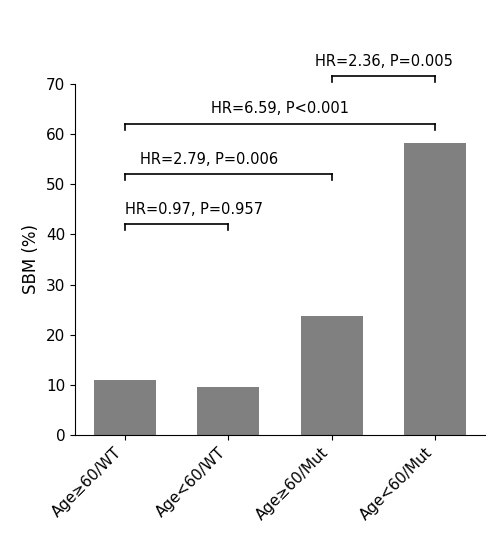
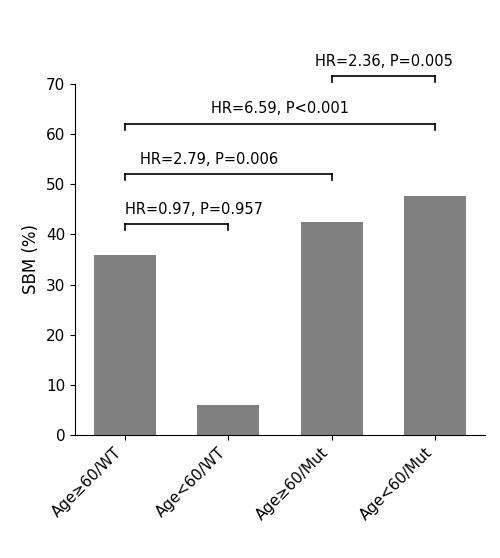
Age≥60/WT: 11.0 -> 35.8
Age<60/WT: 9.7 -> 6.0
Age≥60/Mut: 23.8 -> 42.4
Age<60/Mut: 58.2 -> 47.6
